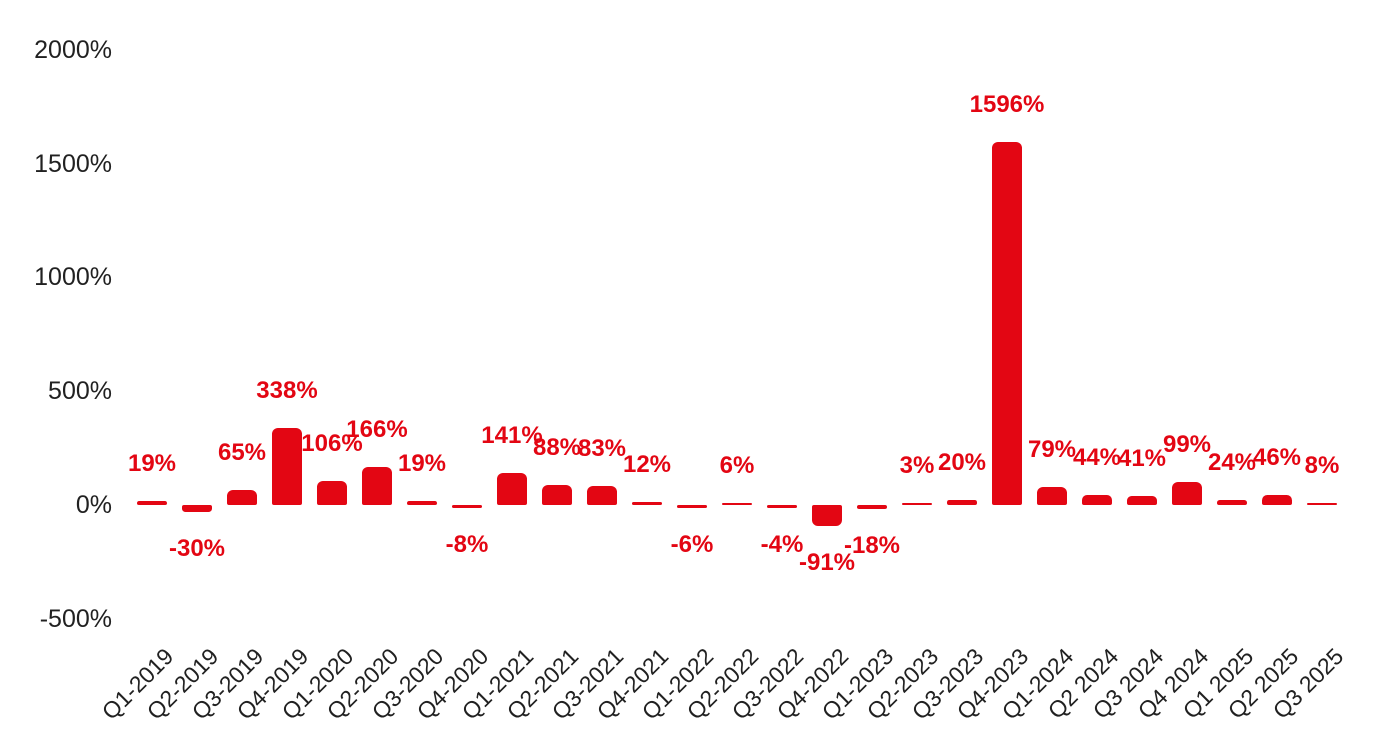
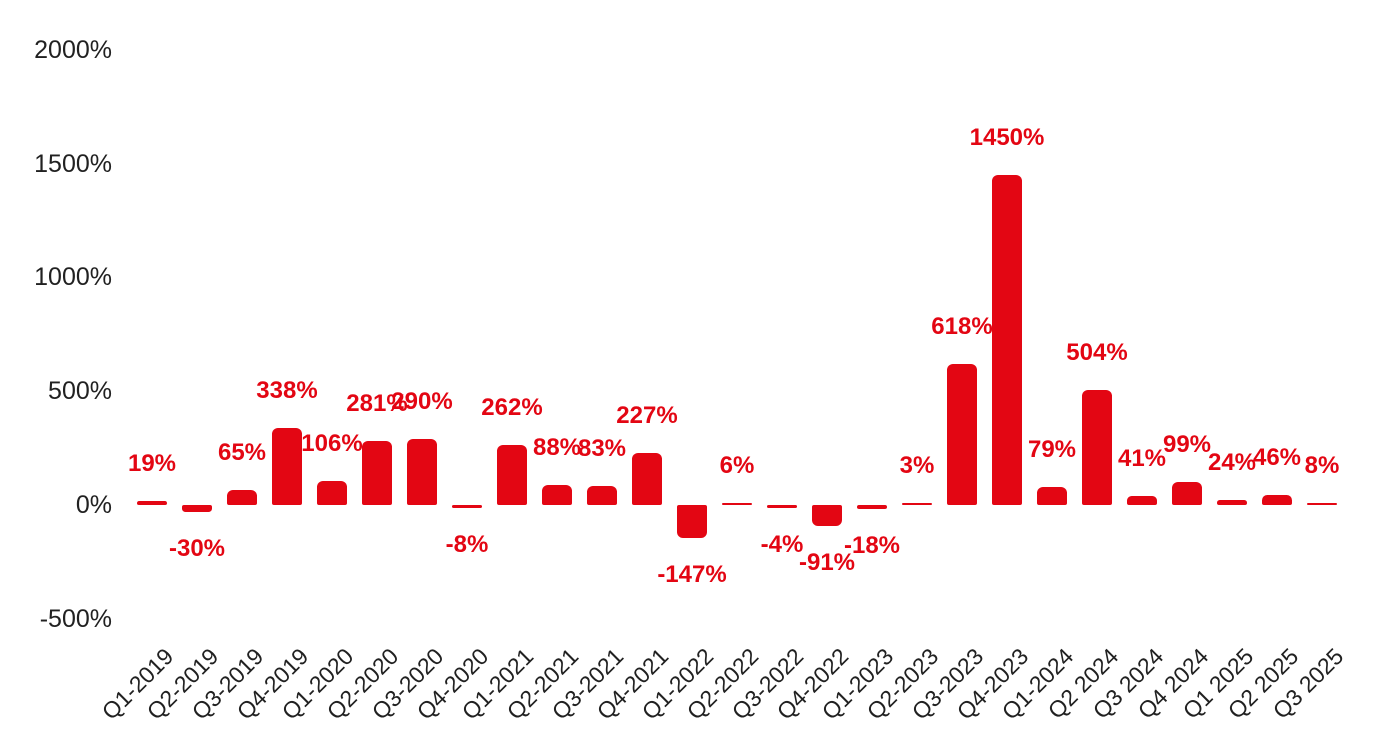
Q2-2020: 166% -> 281%
Q3-2020: 19% -> 290%
Q1-2021: 141% -> 262%
Q4-2021: 12% -> 227%
Q1-2022: -6% -> -147%
Q3-2023: 20% -> 618%
Q4-2023: 1596% -> 1450%
Q2 2024: 44% -> 504%
